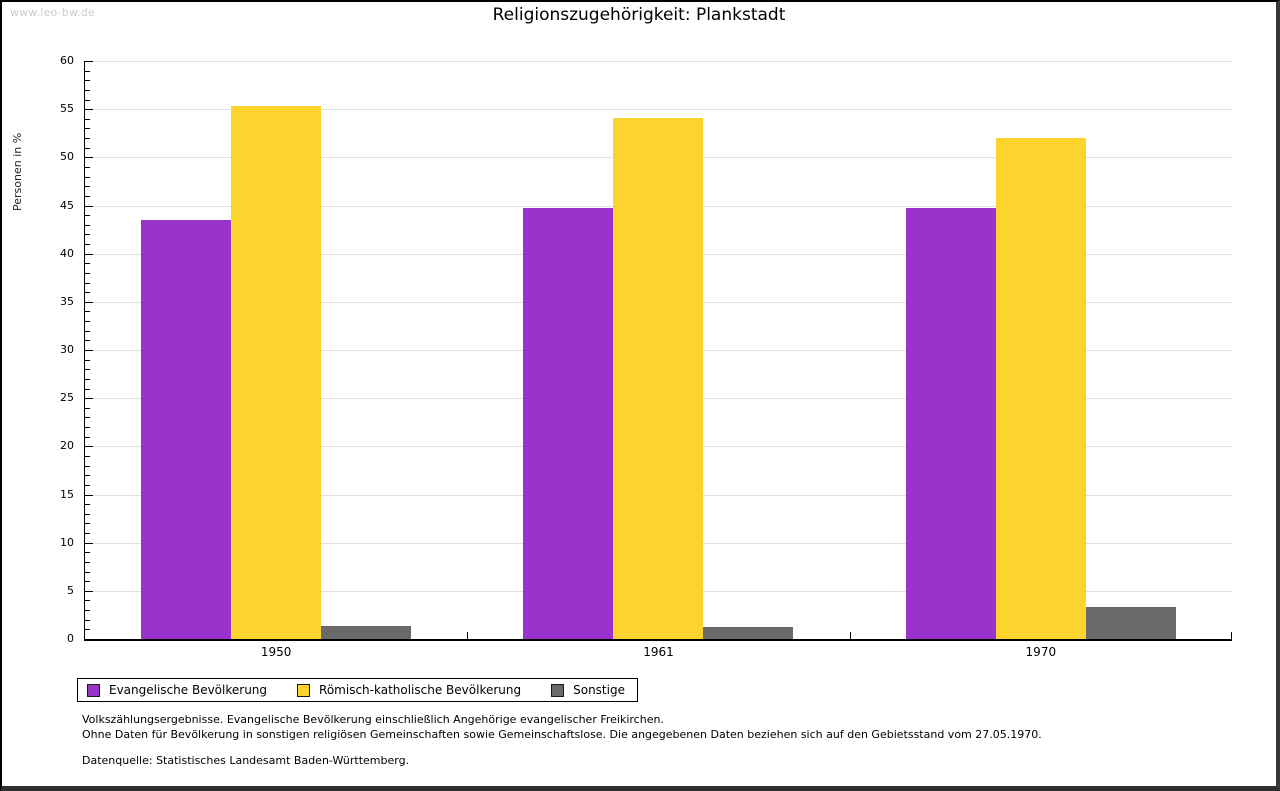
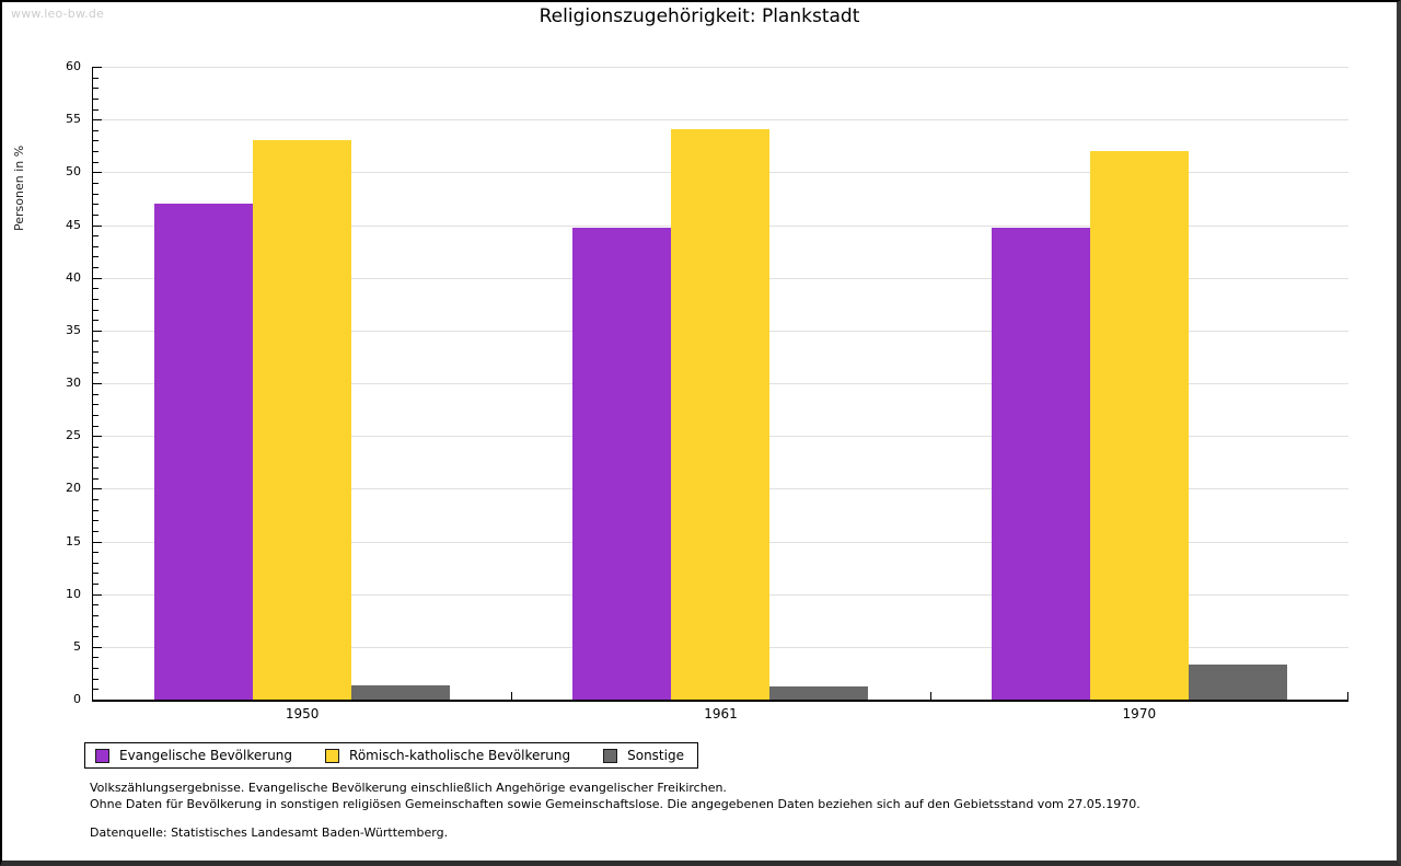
Evangelische Bevölkerung/1950: 44 -> 47
Römisch-katholische Bevölkerung/1950: 55 -> 53
